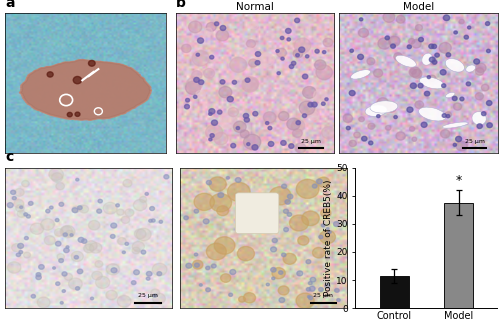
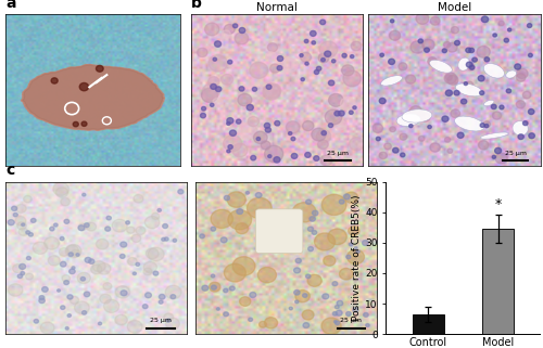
Control: 11.5 -> 6.5
Model: 37.5 -> 34.5
